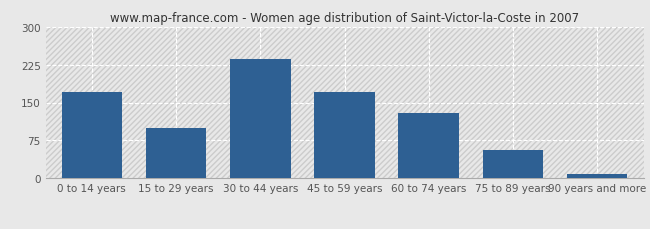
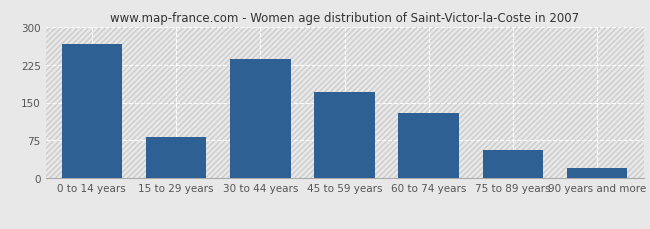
0 to 14 years: 170 -> 266
15 to 29 years: 100 -> 82
90 years and more: 8 -> 20
